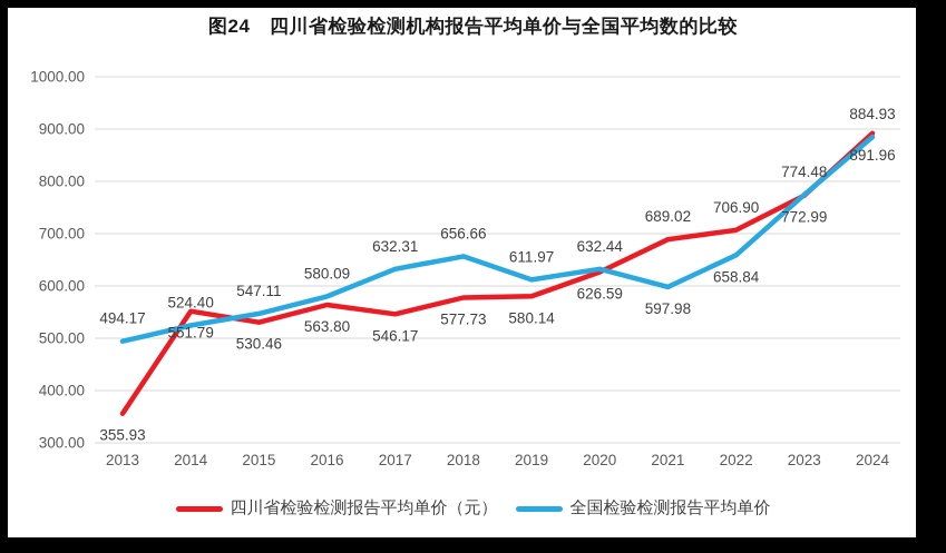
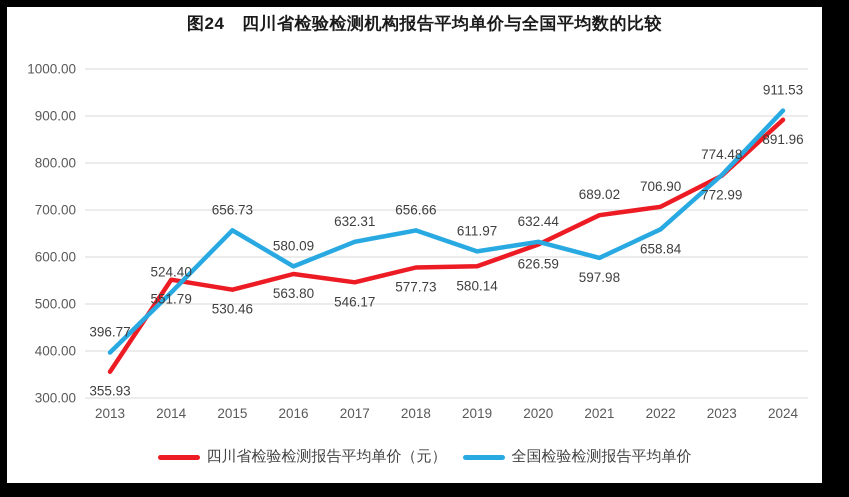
全国检验检测报告平均单价/2013: 494.17 -> 396.77
全国检验检测报告平均单价/2015: 547.11 -> 656.73
全国检验检测报告平均单价/2024: 884.93 -> 911.53
